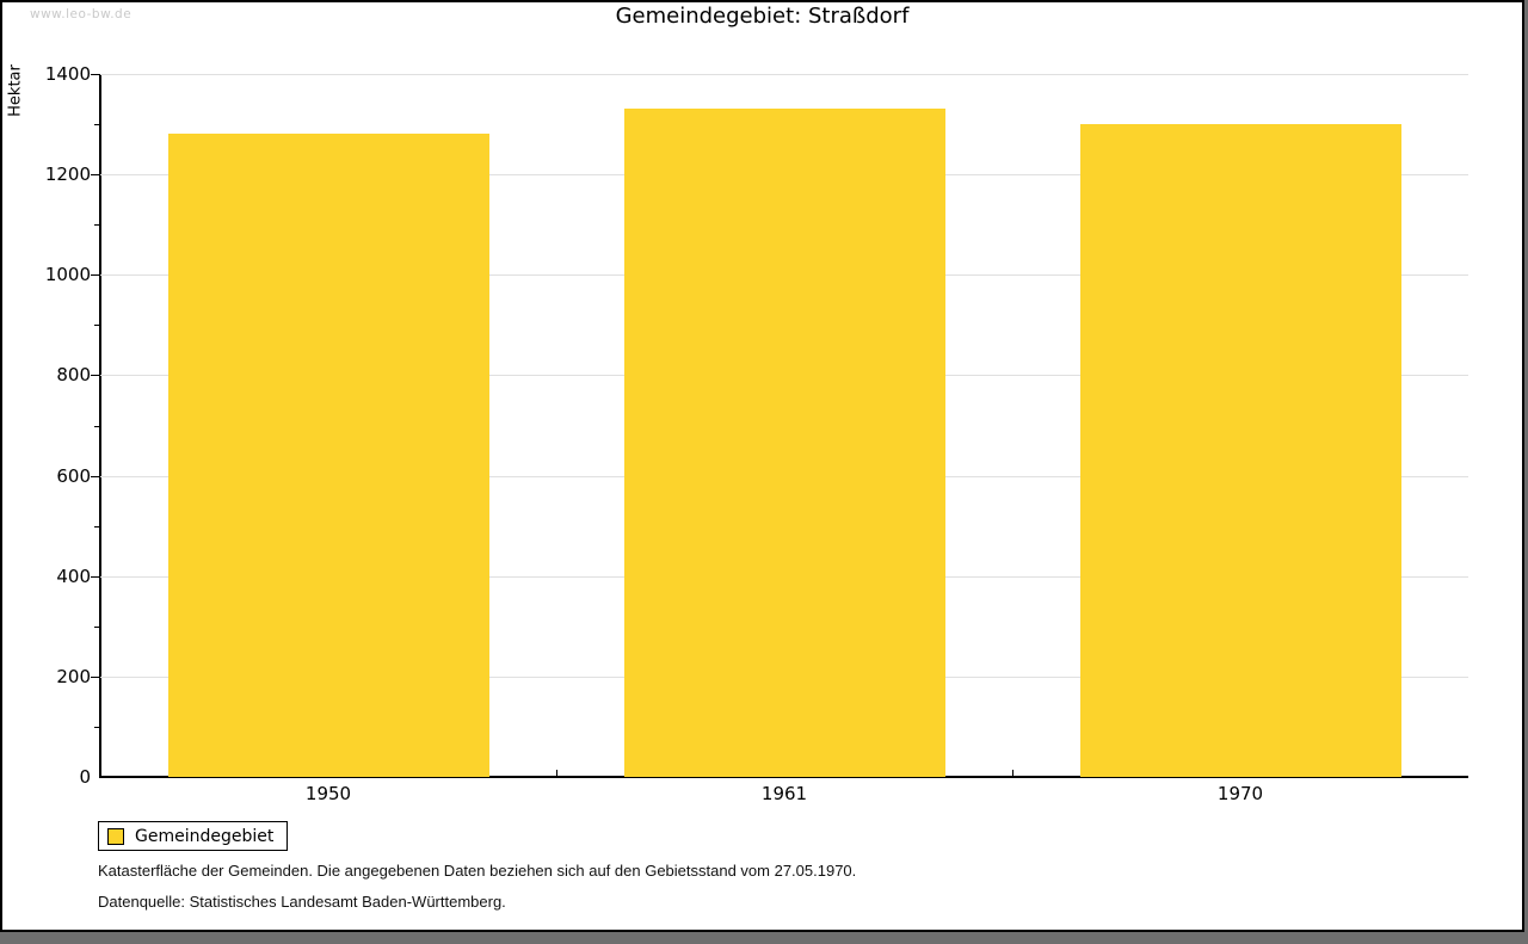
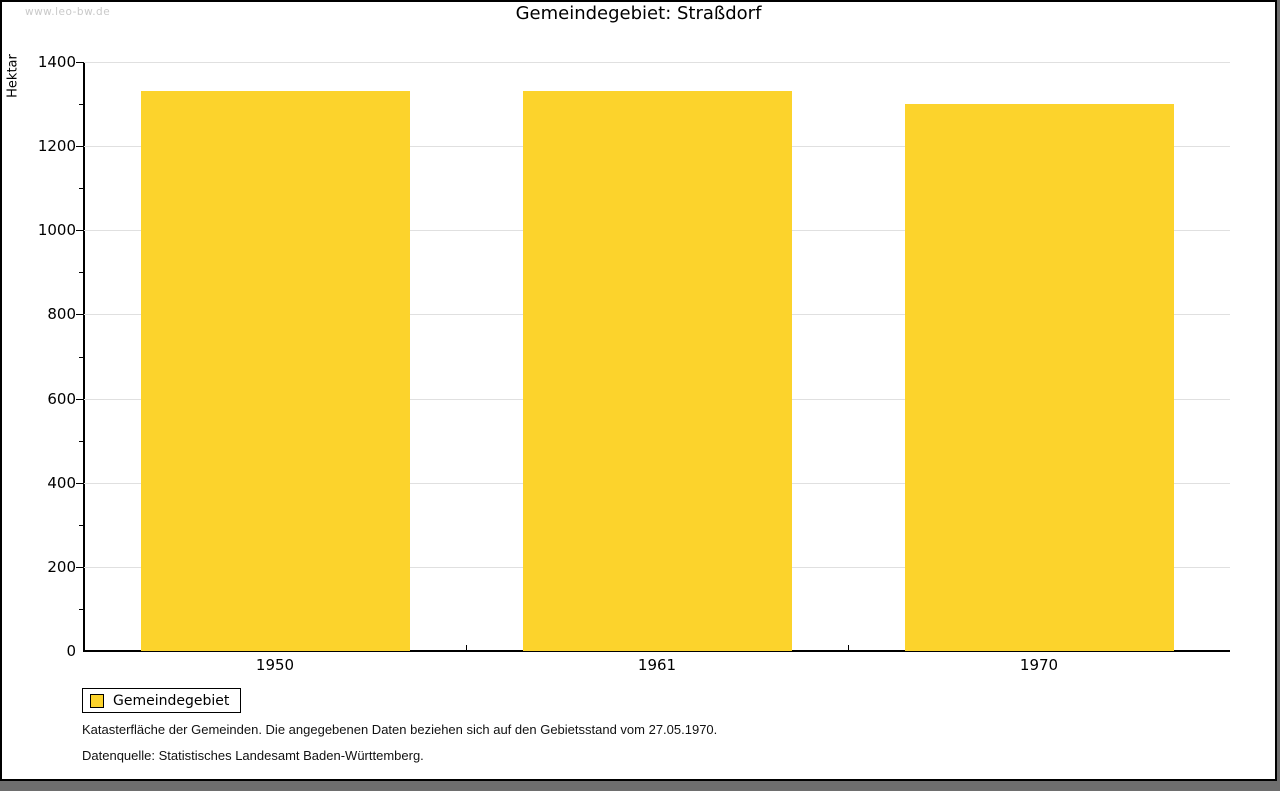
1950: 1280 -> 1330
